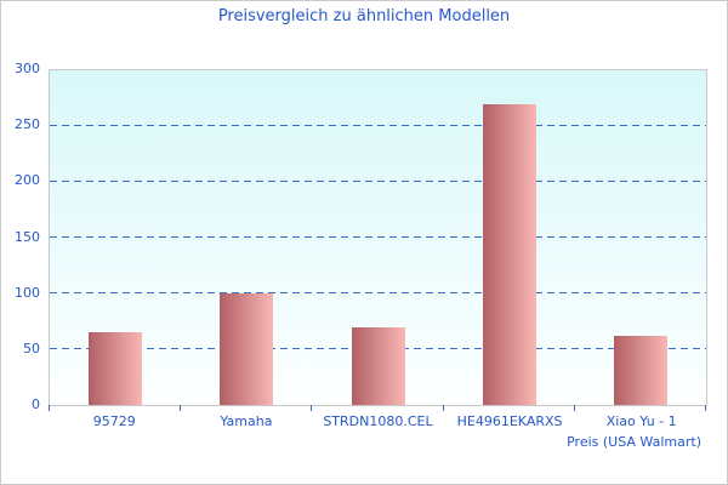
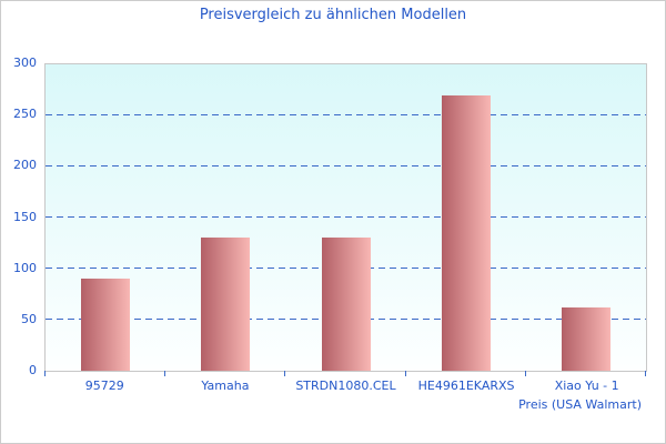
95729: 60 -> 90
Yamaha: 100 -> 130
STRDN1080.CEL: 70 -> 130
